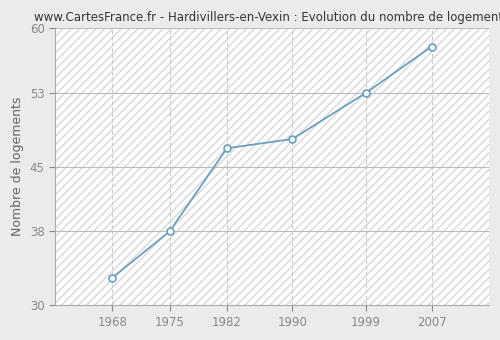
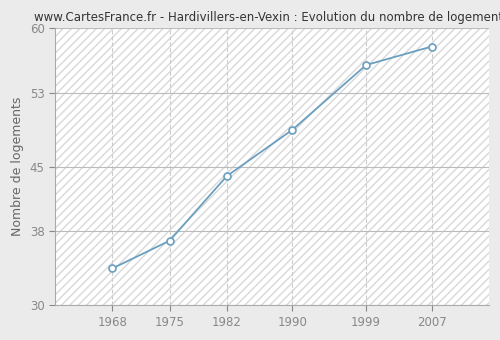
1968: 33 -> 34
1975: 38 -> 37
1982: 47 -> 44
1990: 48 -> 49
1999: 53 -> 56
